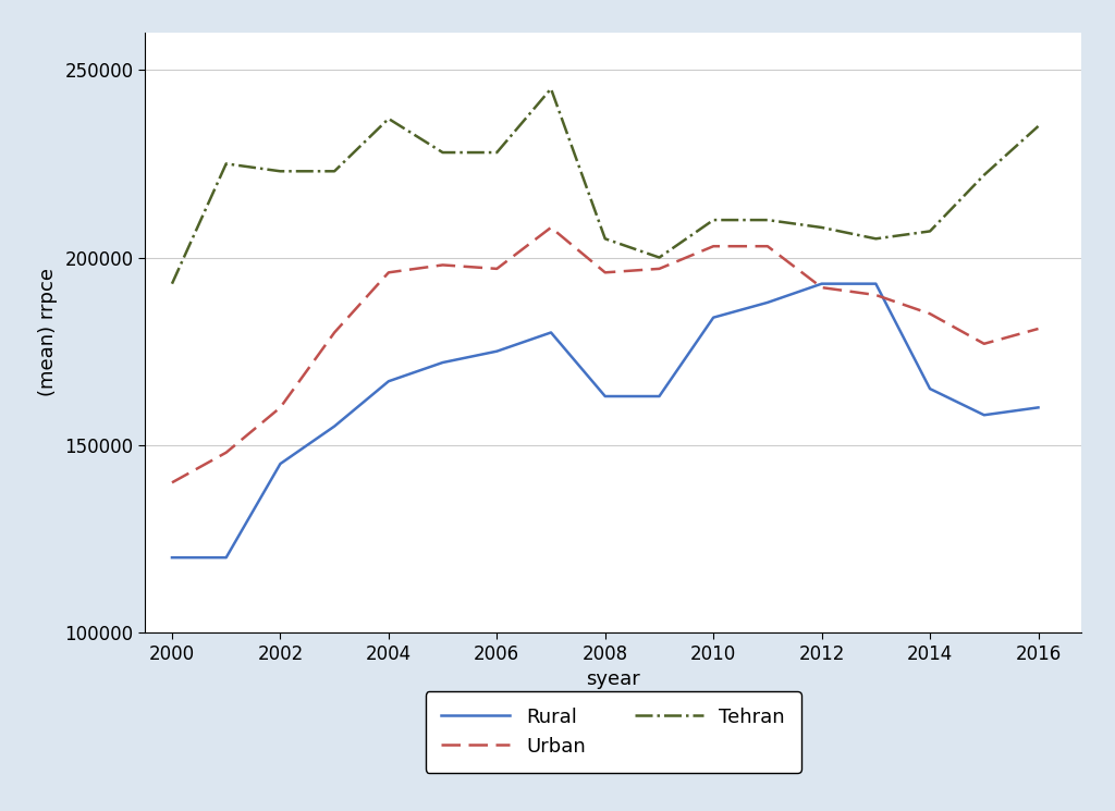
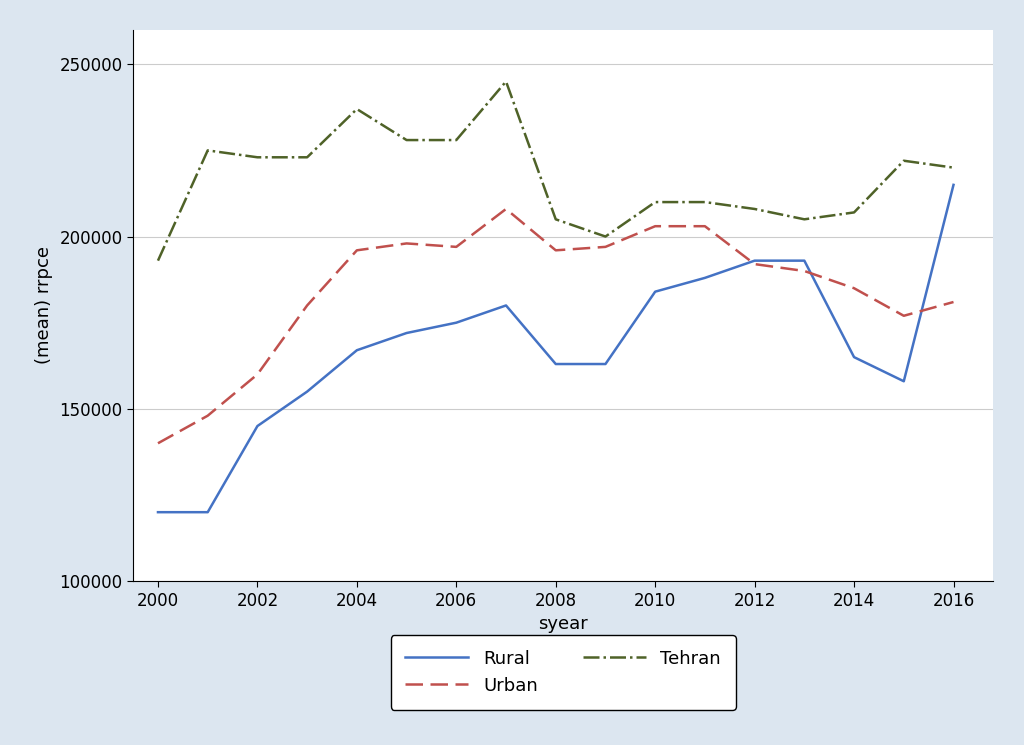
Rural/2016: 160000 -> 215000
Tehran/2016: 235000 -> 220000
